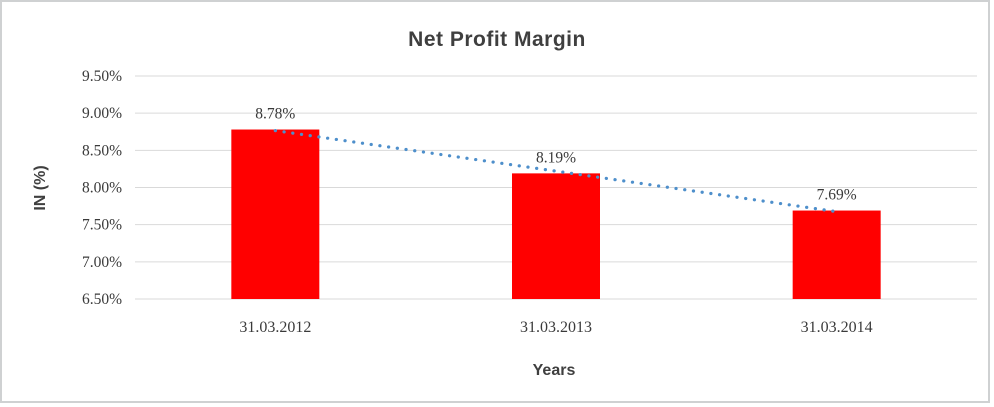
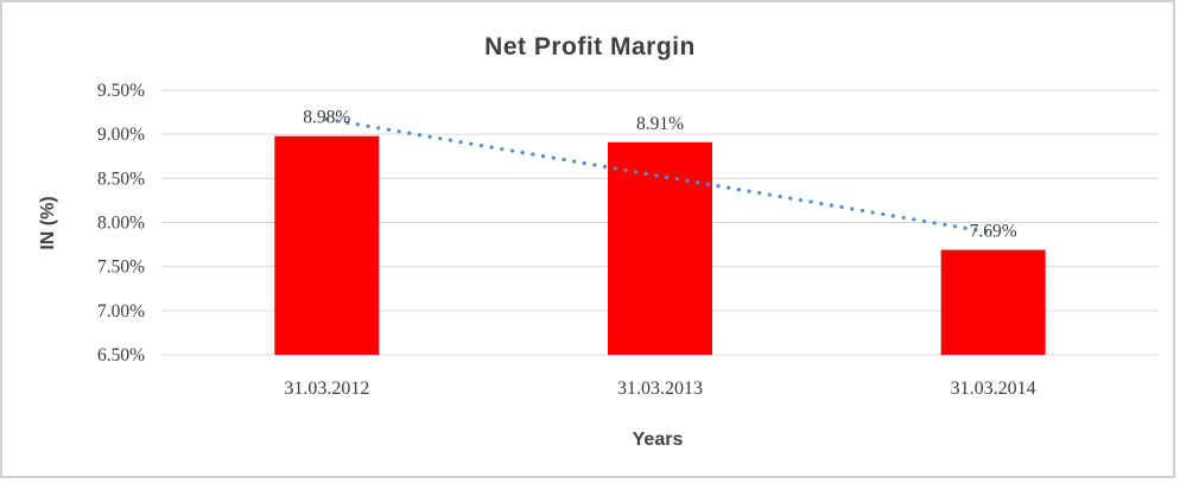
31.03.2012: 8.78% -> 8.98%
31.03.2013: 8.19% -> 8.91%
